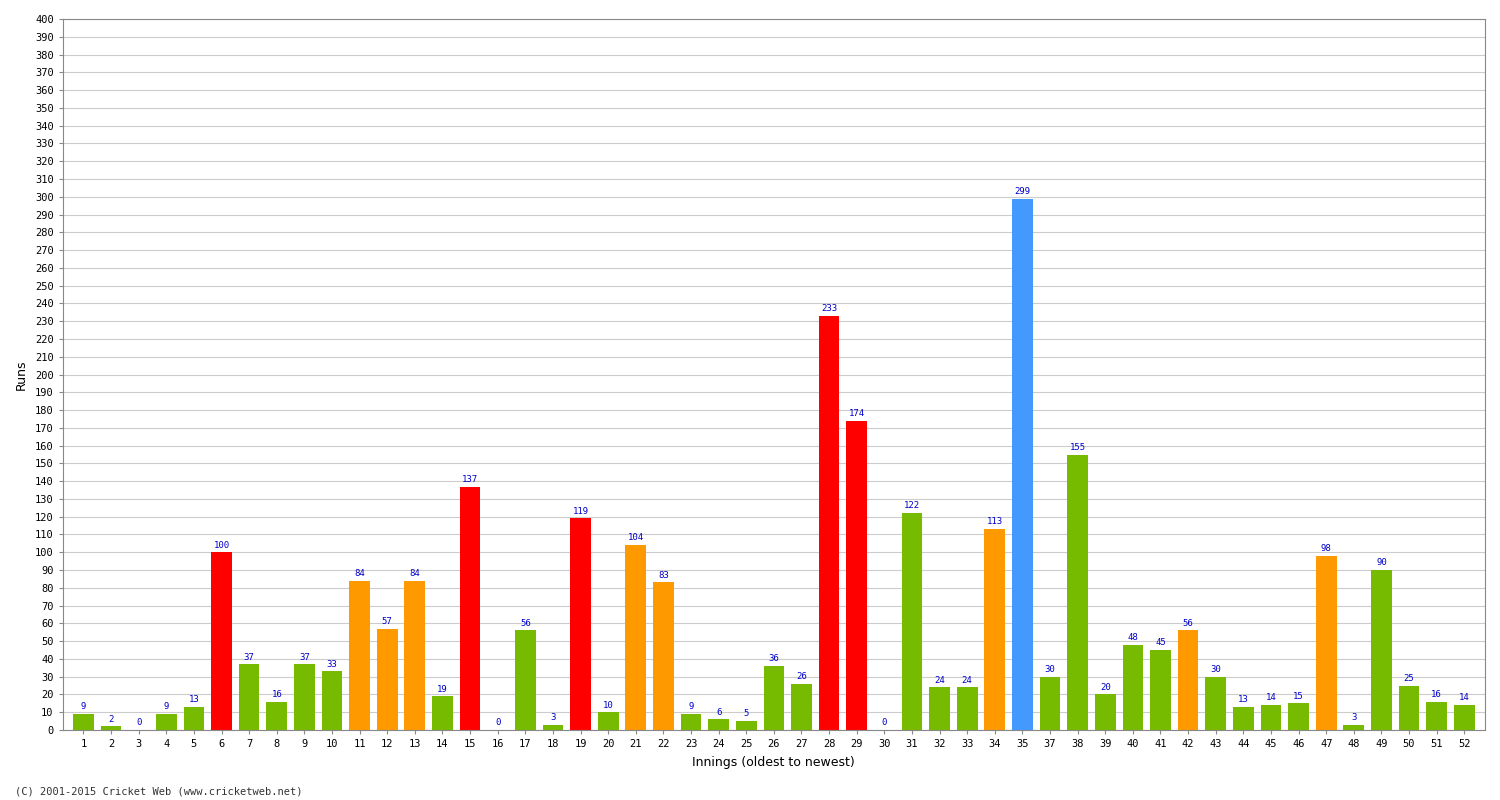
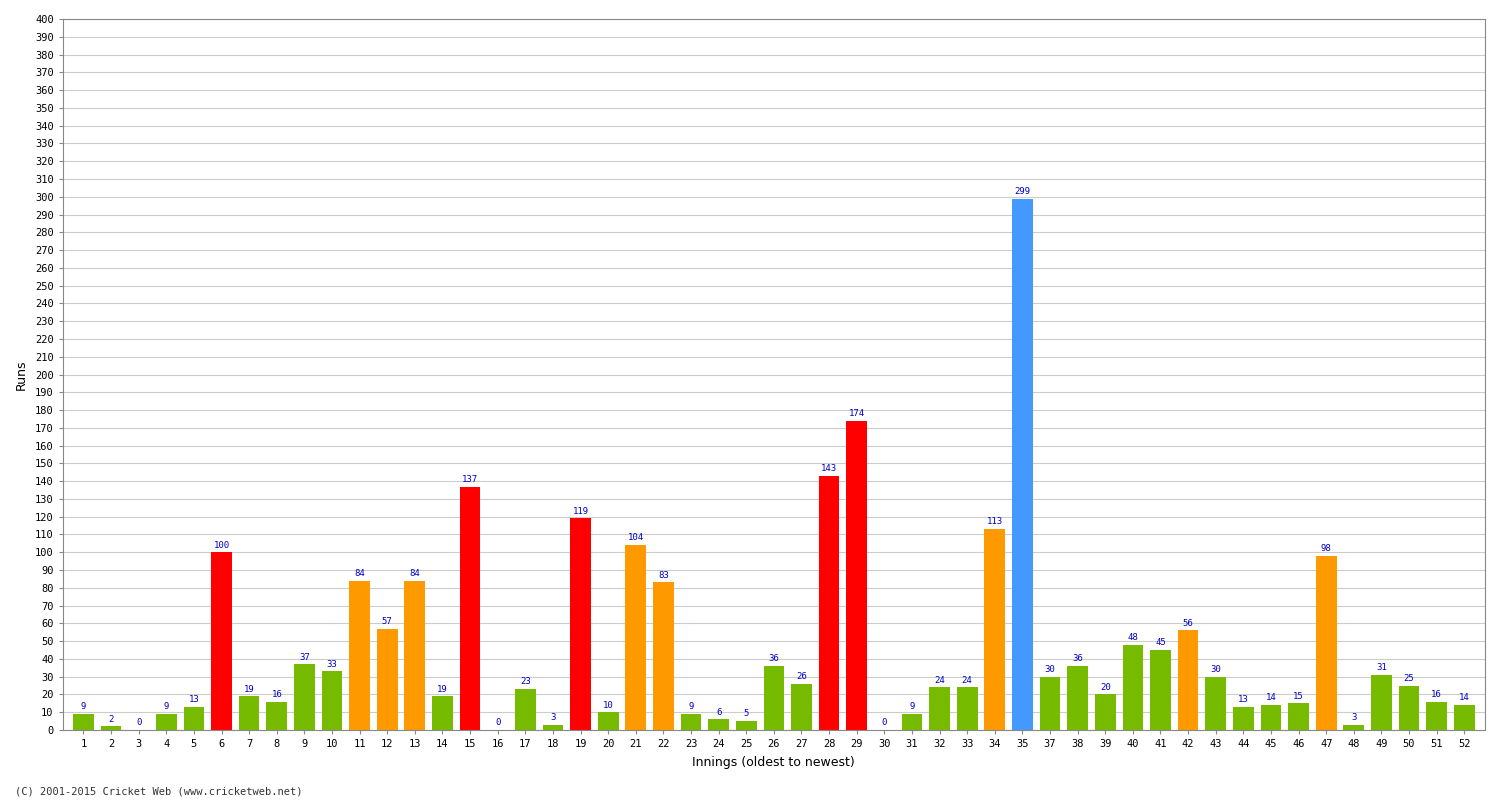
7: 37 -> 19
17: 56 -> 23
28: 233 -> 143
31: 122 -> 9
38: 155 -> 36
49: 90 -> 31
